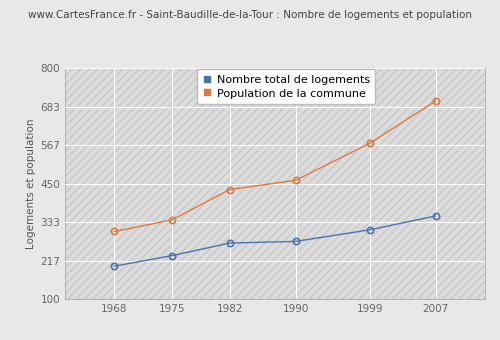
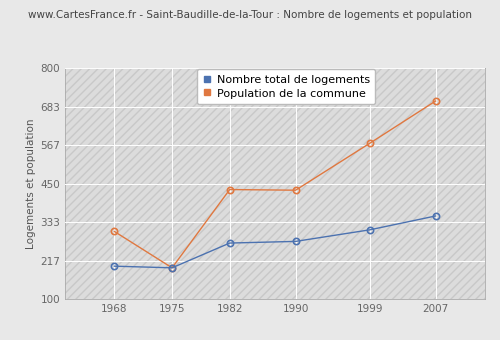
Nombre total de logements/1975: 232 -> 195
Population de la commune/1975: 340 -> 195
Population de la commune/1990: 460 -> 430
